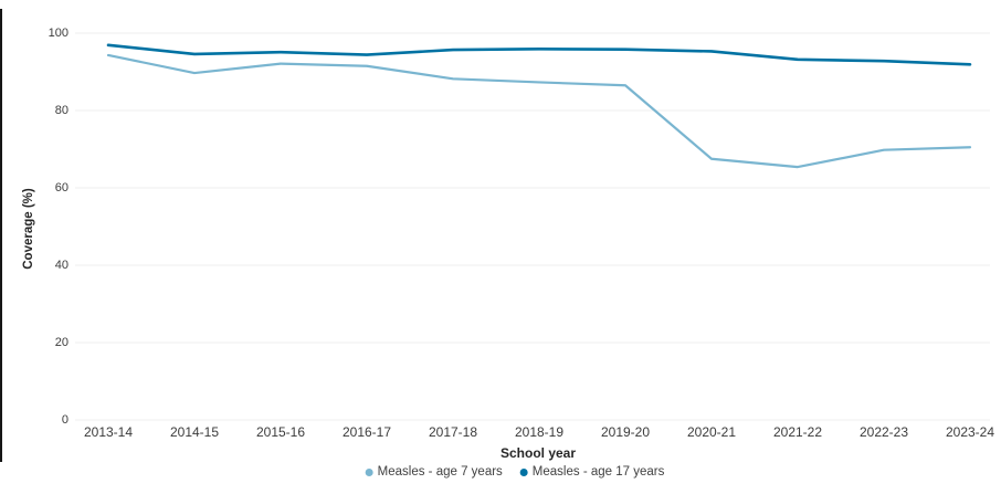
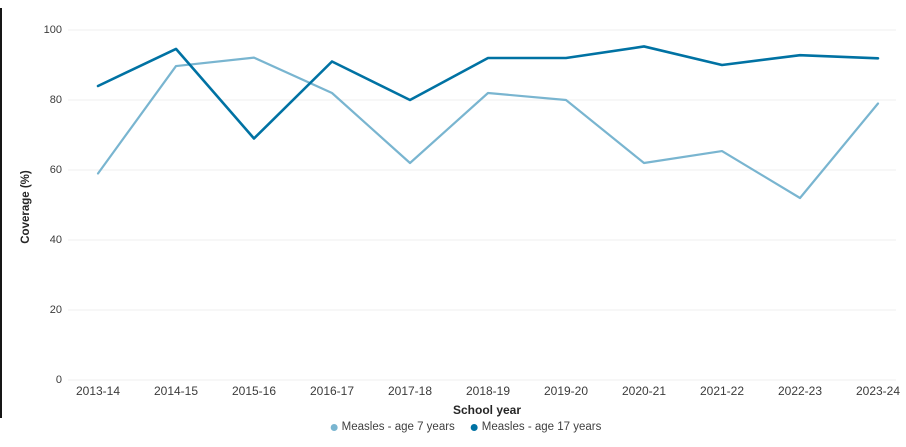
Measles - age 7 years/2013-14: 94 -> 59
Measles - age 17 years/2013-14: 97 -> 84
Measles - age 17 years/2015-16: 95 -> 69
Measles - age 7 years/2016-17: 92 -> 82
Measles - age 17 years/2016-17: 94 -> 91
Measles - age 7 years/2017-18: 88 -> 62
Measles - age 17 years/2017-18: 96 -> 80
Measles - age 7 years/2018-19: 87 -> 82
Measles - age 17 years/2018-19: 96 -> 92
Measles - age 7 years/2019-20: 86 -> 80
Measles - age 17 years/2019-20: 96 -> 92
Measles - age 7 years/2020-21: 68 -> 62
Measles - age 17 years/2021-22: 93 -> 90
Measles - age 7 years/2022-23: 70 -> 52
Measles - age 7 years/2023-24: 70 -> 79
